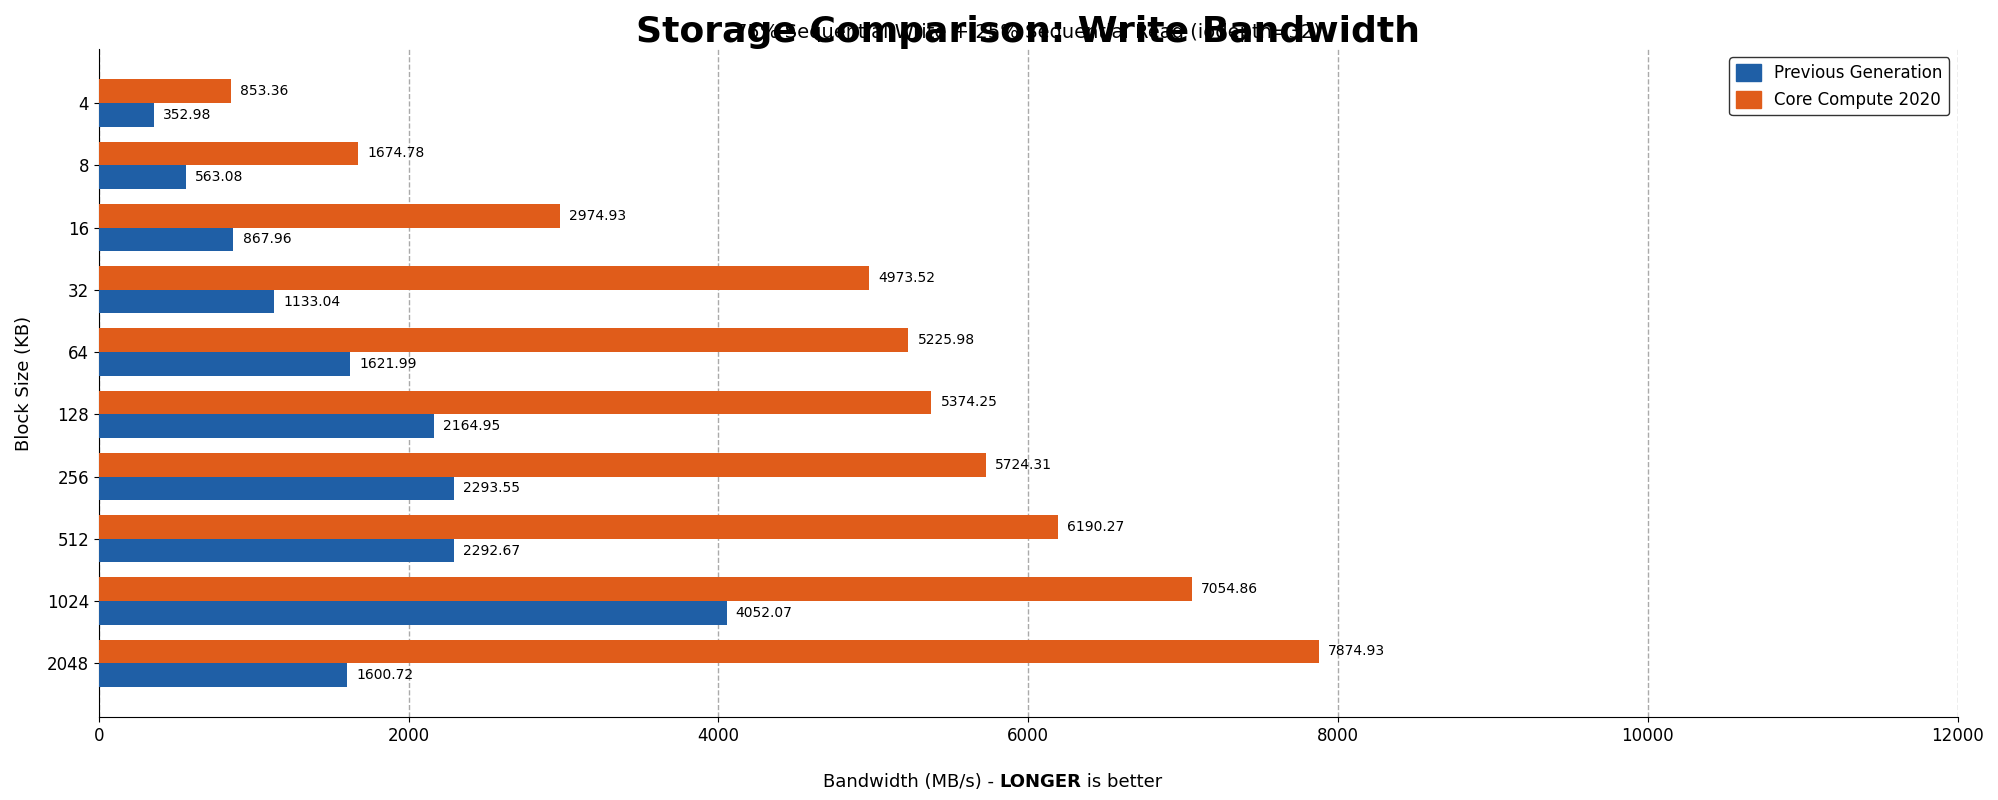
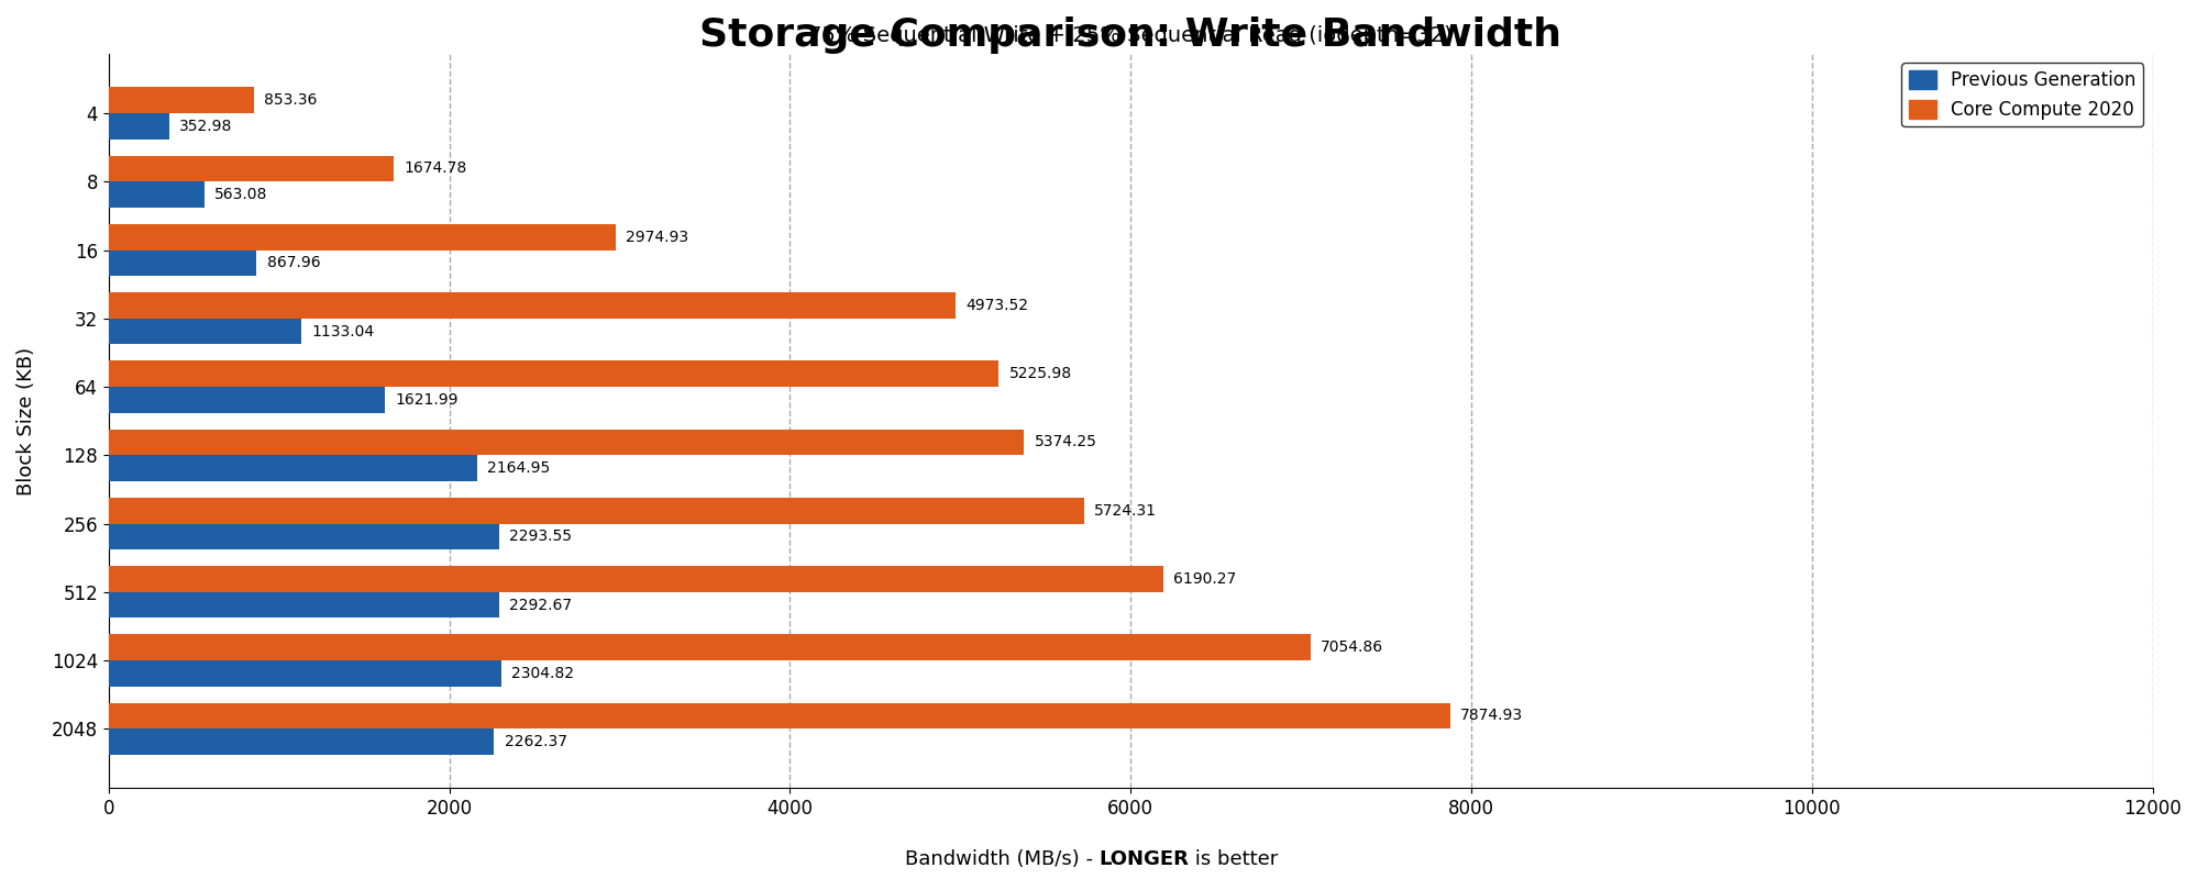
Previous Generation/1024: 4052.07 -> 2304.82
Previous Generation/2048: 1600.72 -> 2262.37
